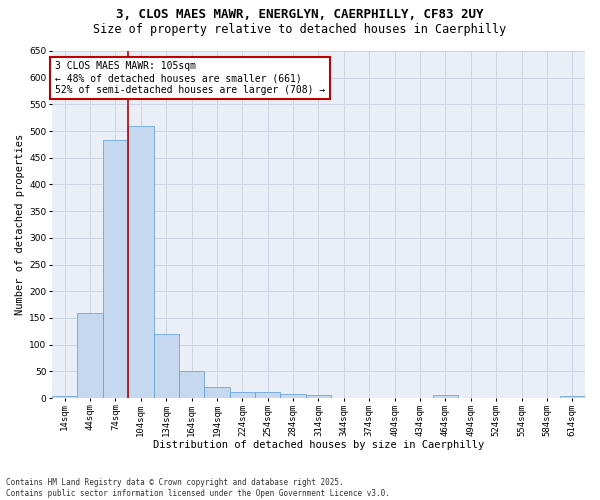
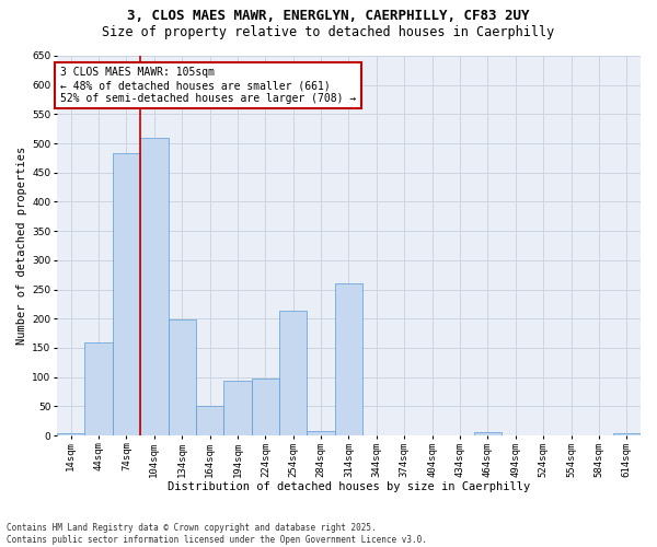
134sqm: 120 -> 198
194sqm: 20 -> 94
224sqm: 12 -> 98
254sqm: 11 -> 214
314sqm: 6 -> 260
